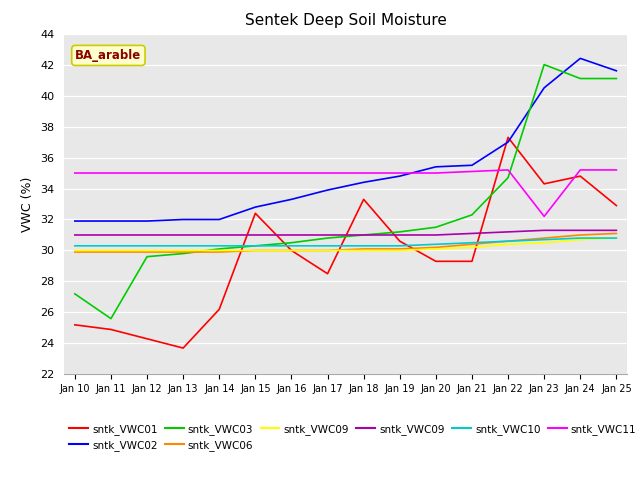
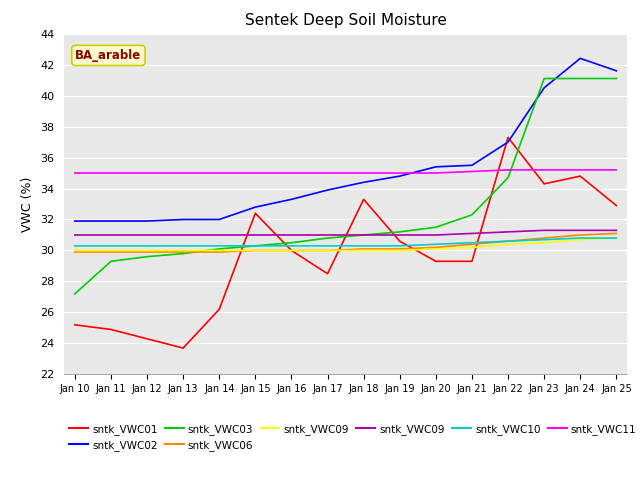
sntk_VWC03/Jan 11: 25.6 -> 29.3
sntk_VWC03/Jan 23: 42.0 -> 41.1
sntk_VWC11/Jan 23: 32.2 -> 35.2
